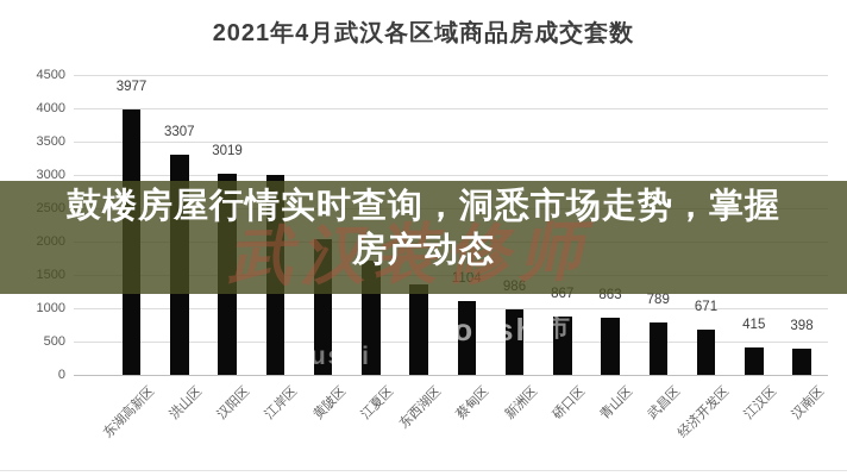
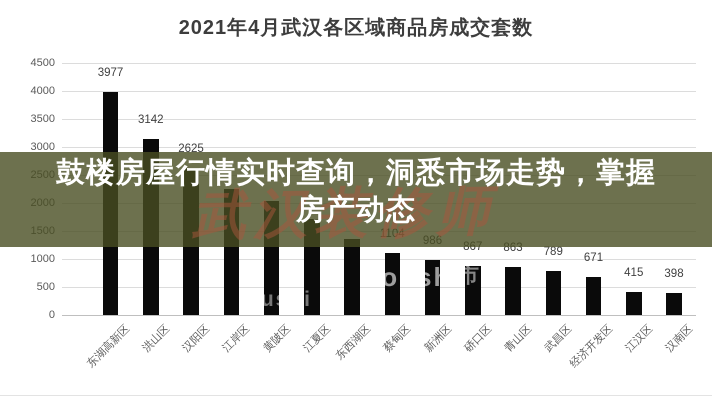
洪山区: 3307 -> 3142
汉阳区: 3019 -> 2625
江岸区: 3000 -> 2200
